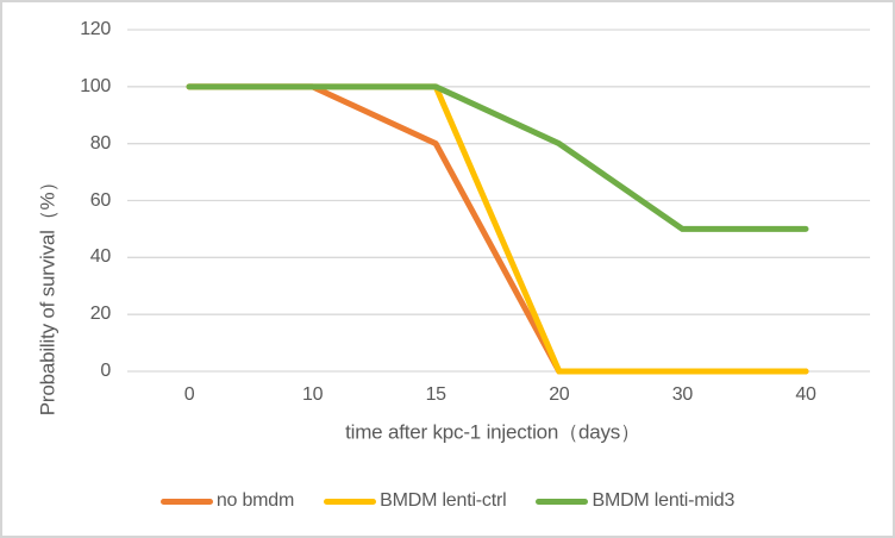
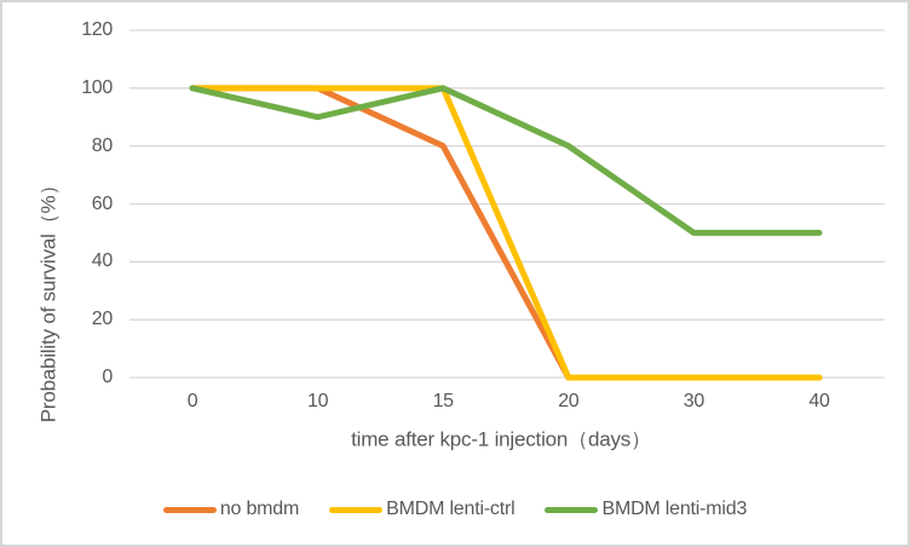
BMDM lenti-mid3/10: 100 -> 90
